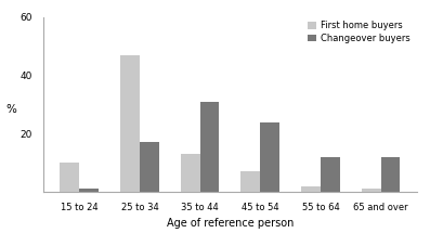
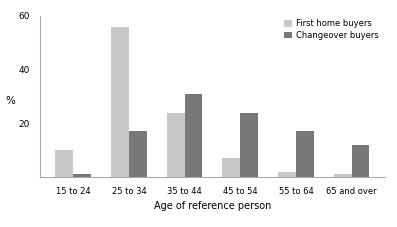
First home buyers/25 to 34: 47 -> 56
First home buyers/35 to 44: 13 -> 24
Changeover buyers/55 to 64: 12 -> 17
